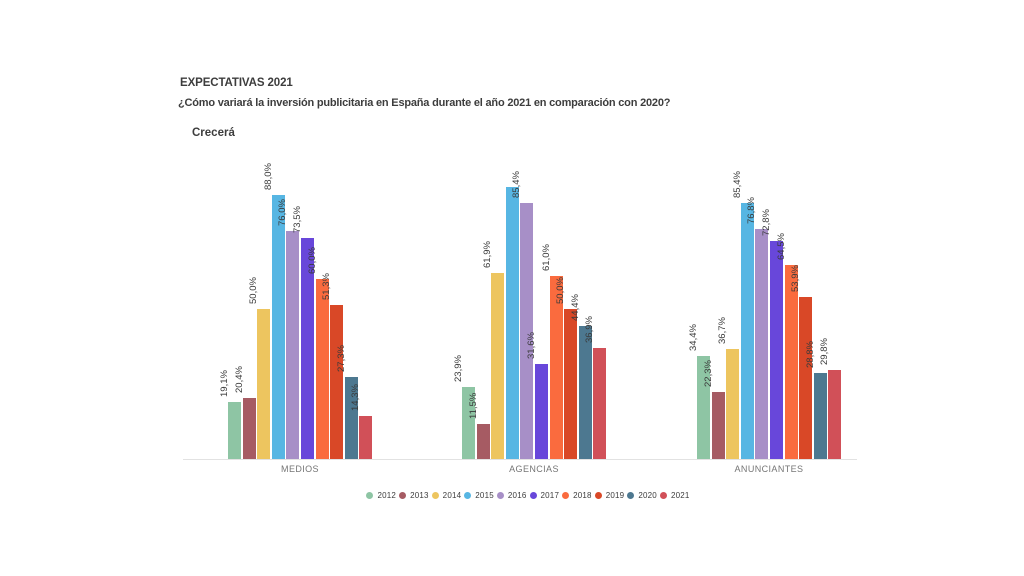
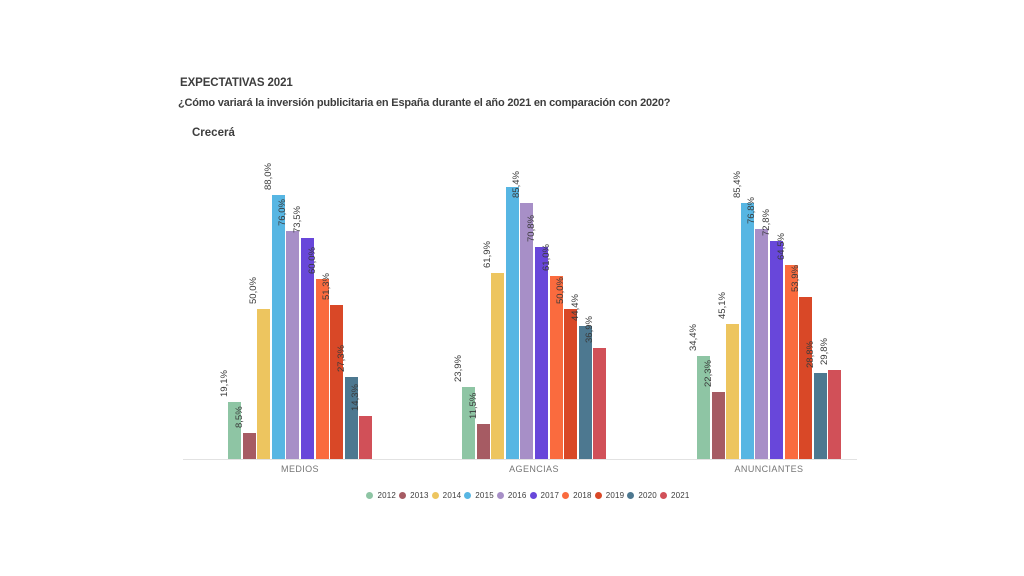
2013/MEDIOS: 20,4% -> 8,5%
2017/AGENCIAS: 31,6% -> 70,8%
2014/ANUNCIANTES: 36,7% -> 45,1%
